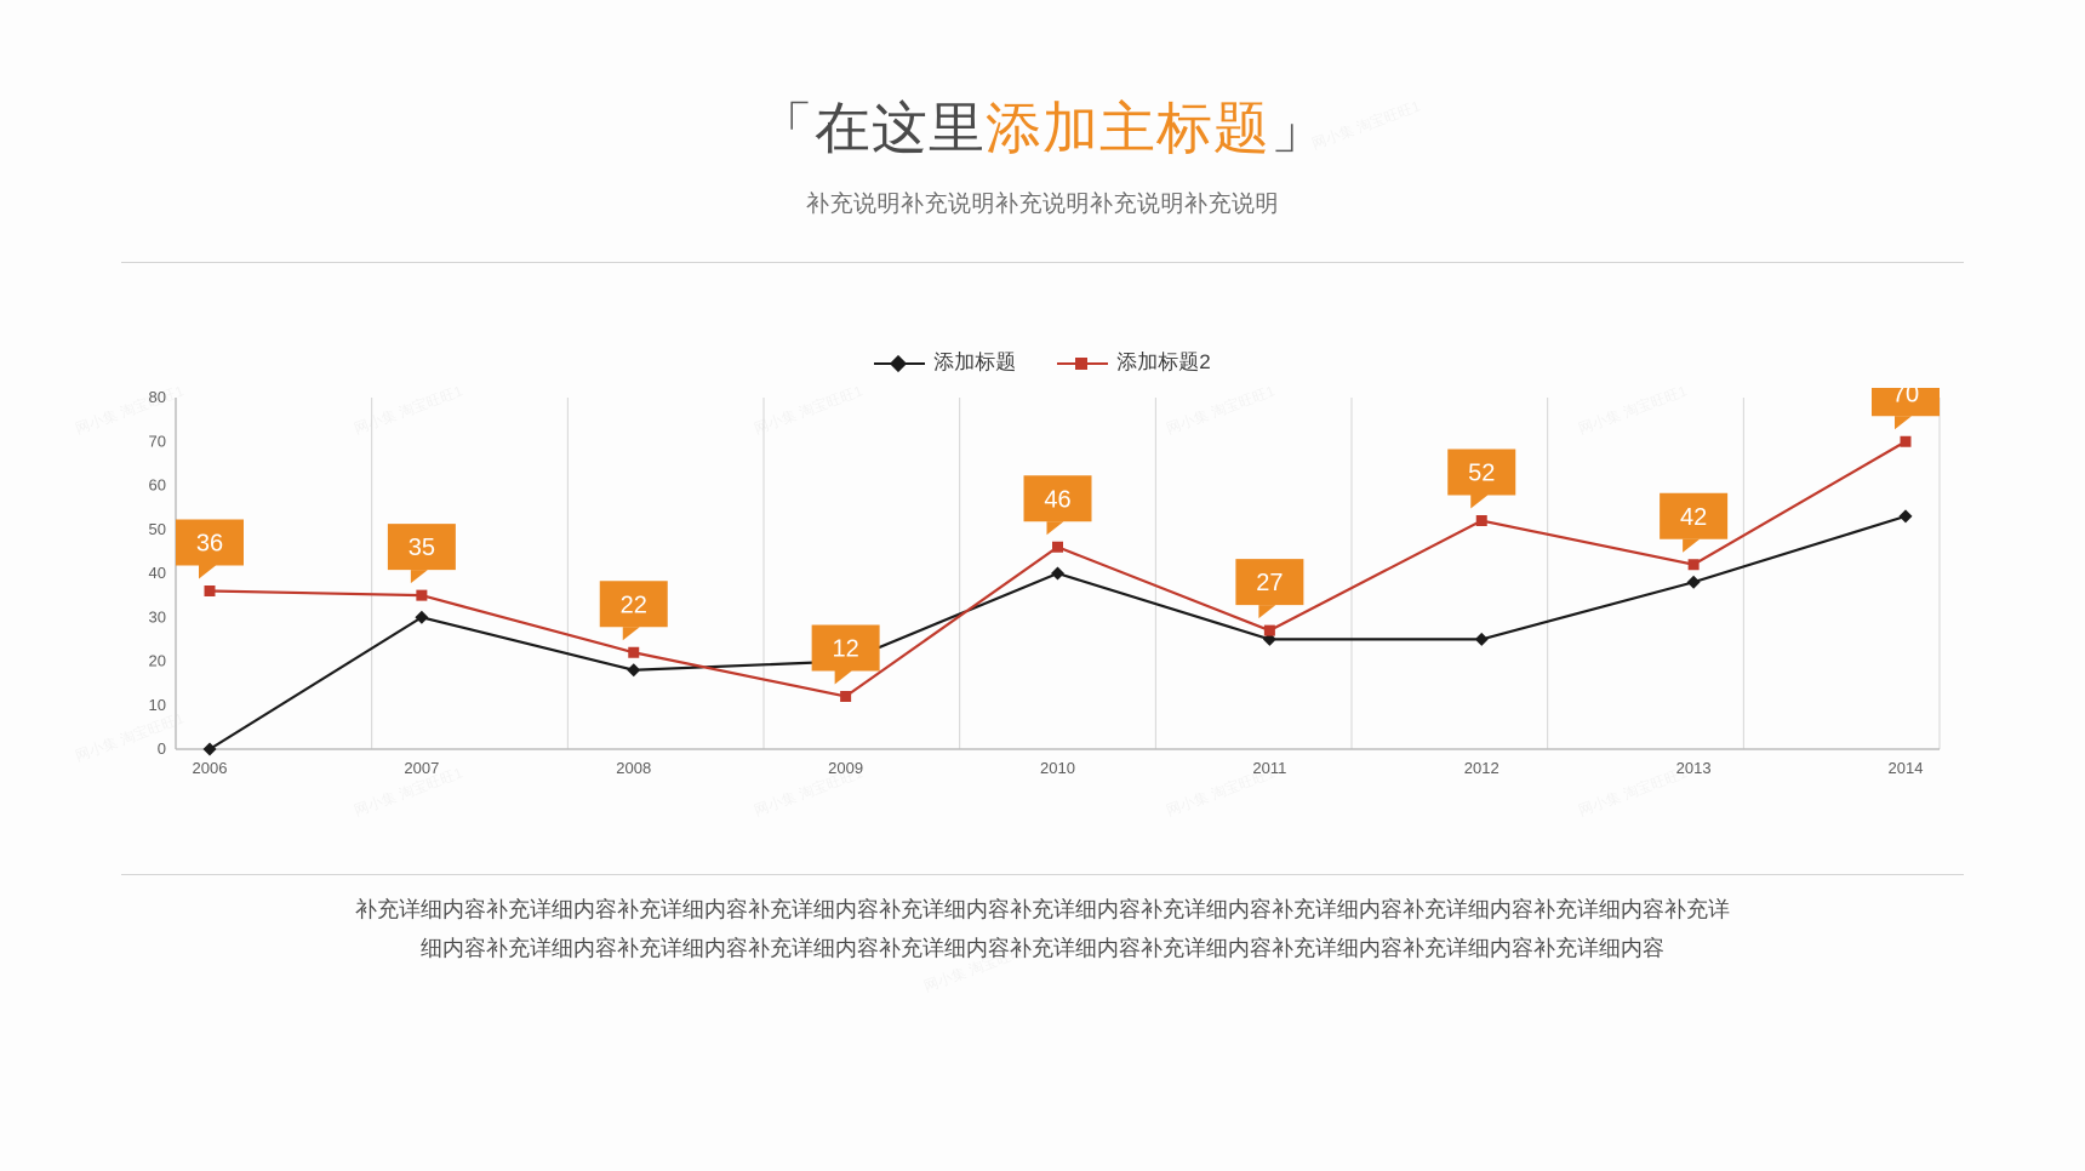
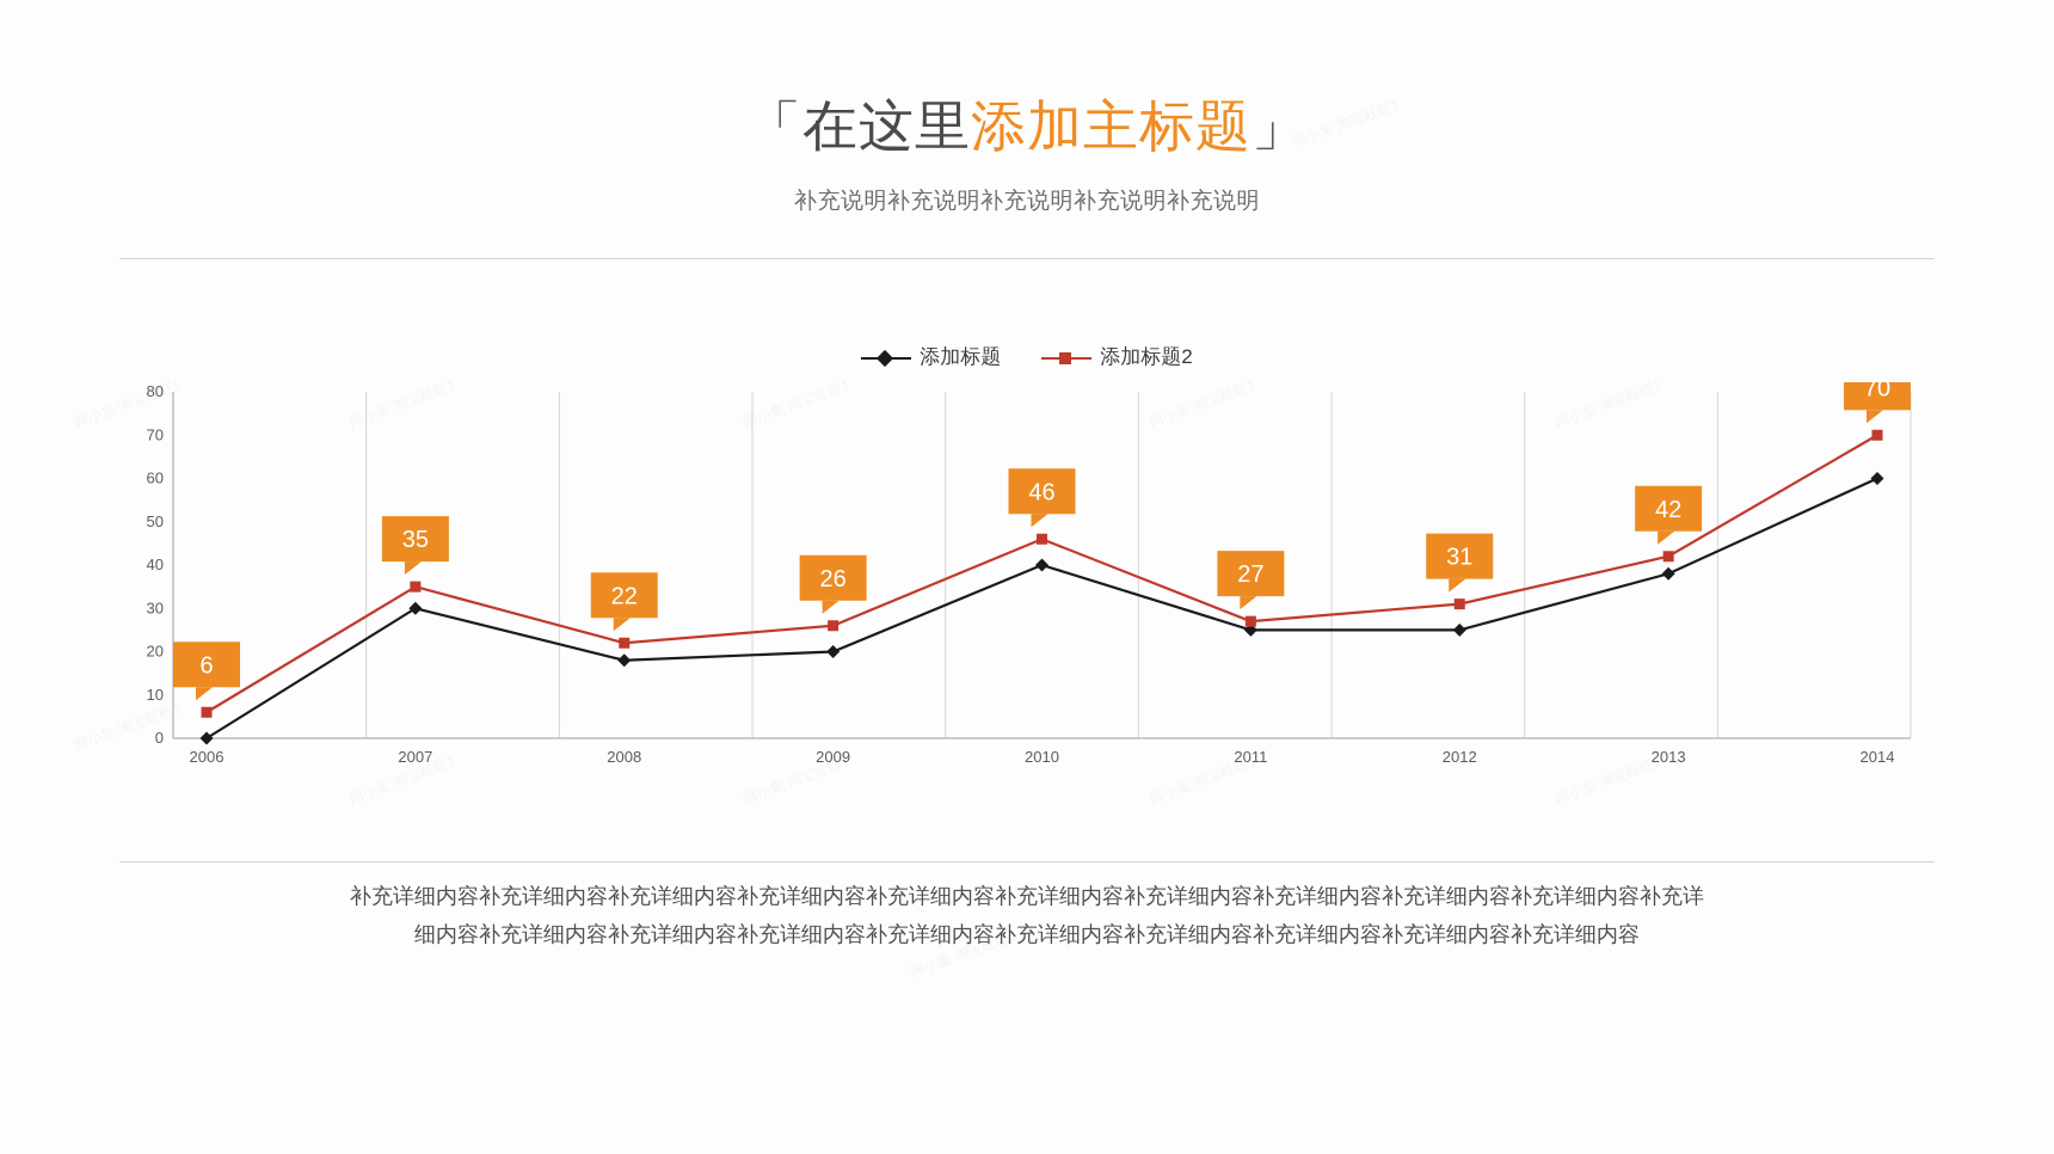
添加标题2/2006: 36 -> 6
添加标题2/2009: 12 -> 26
添加标题2/2012: 52 -> 31
添加标题/2014: 53 -> 60
